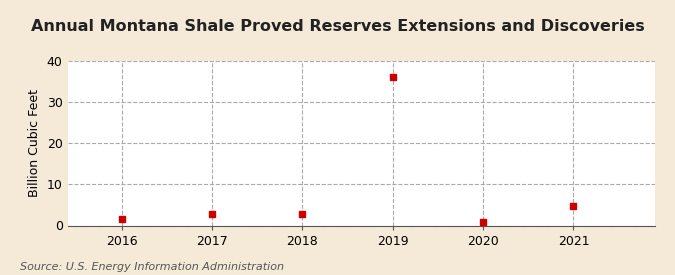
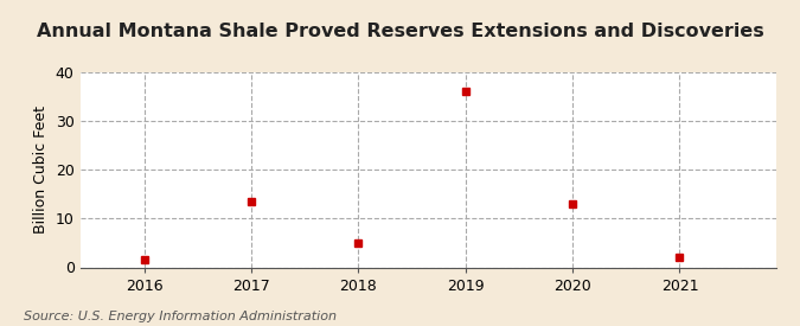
2017: 2.8 -> 13.5
2018: 2.8 -> 5.0
2020: 0.9 -> 13.0
2021: 4.8 -> 2.0
